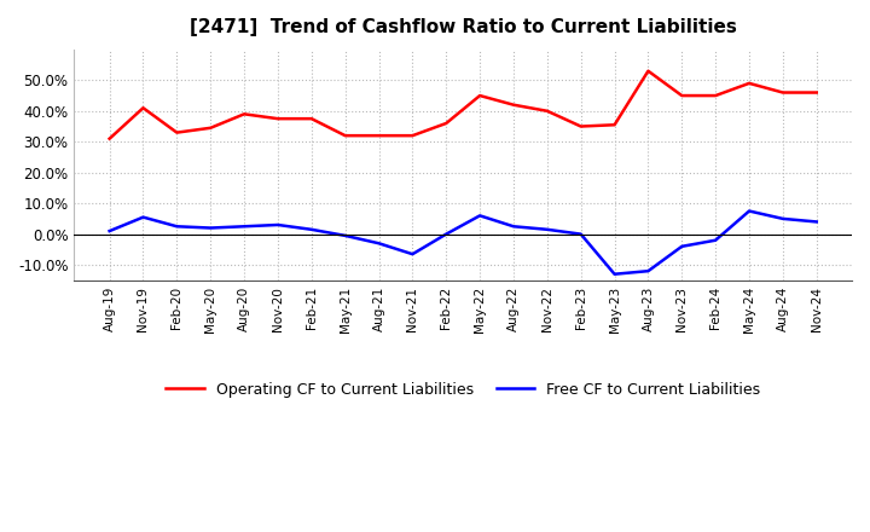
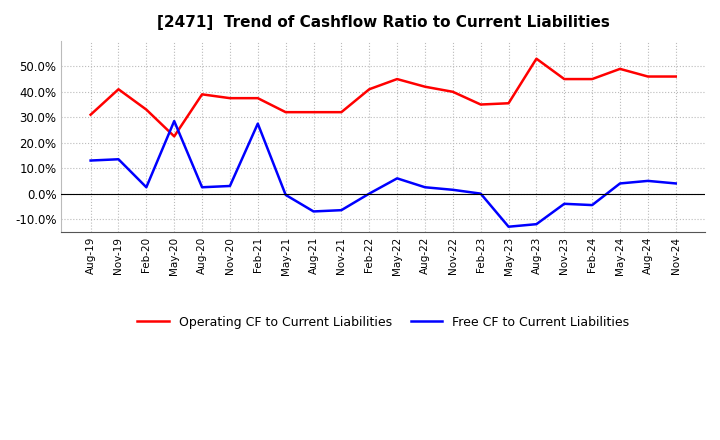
Free CF to Current Liabilities/Aug-19: 1.0% -> 13.0%
Free CF to Current Liabilities/Nov-19: 5.5% -> 13.5%
Operating CF to Current Liabilities/May-20: 34.5% -> 22.5%
Free CF to Current Liabilities/May-20: 2.0% -> 28.5%
Free CF to Current Liabilities/Feb-21: 1.5% -> 27.5%
Free CF to Current Liabilities/Aug-21: -3.0% -> -7.0%
Operating CF to Current Liabilities/Feb-22: 36.0% -> 41.0%
Free CF to Current Liabilities/Feb-24: -2.0% -> -4.5%
Free CF to Current Liabilities/May-24: 7.5% -> 4.0%
